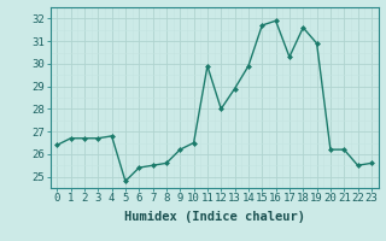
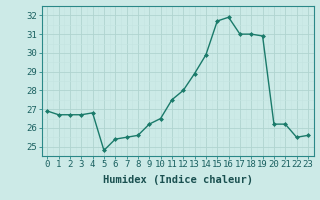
0: 26.4 -> 26.9
11: 29.9 -> 27.5
17: 30.3 -> 31.0
18: 31.6 -> 31.0
